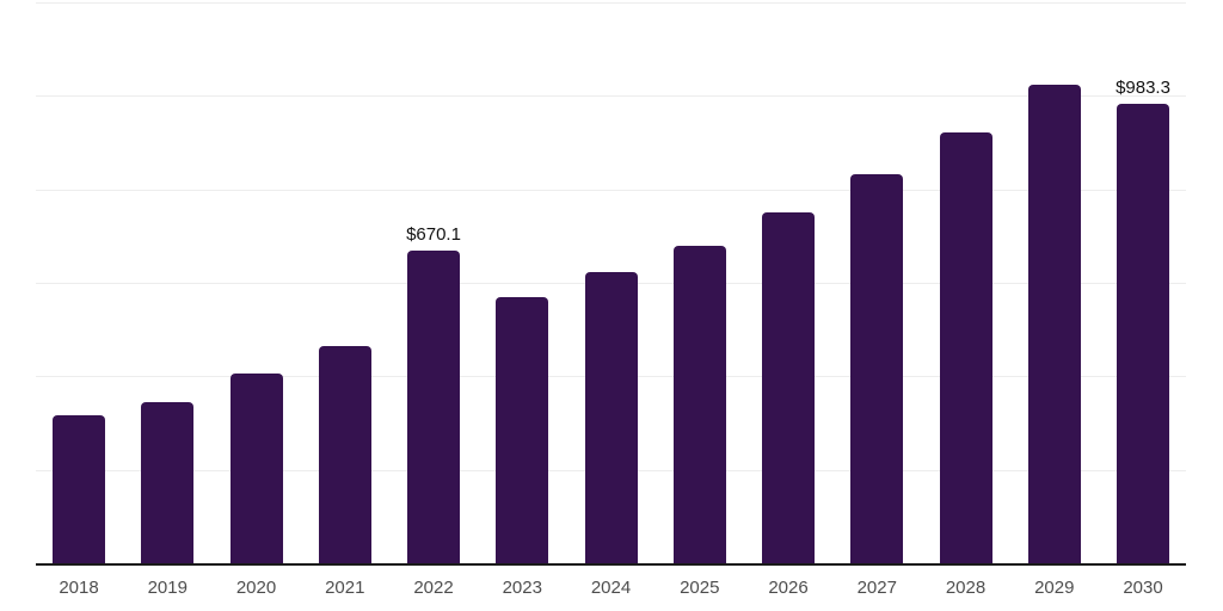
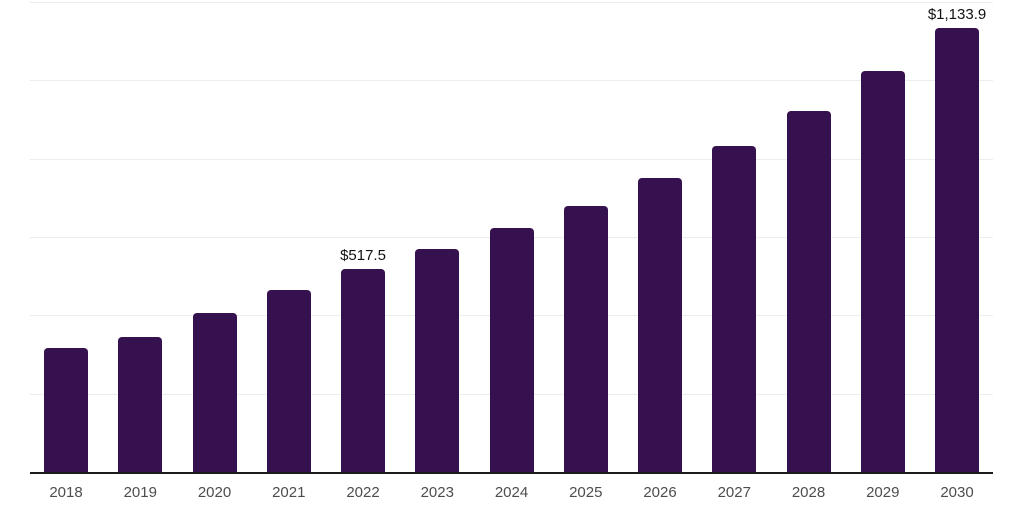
2022: $670.1 -> $517.5
2030: $983.3 -> $1,133.9
